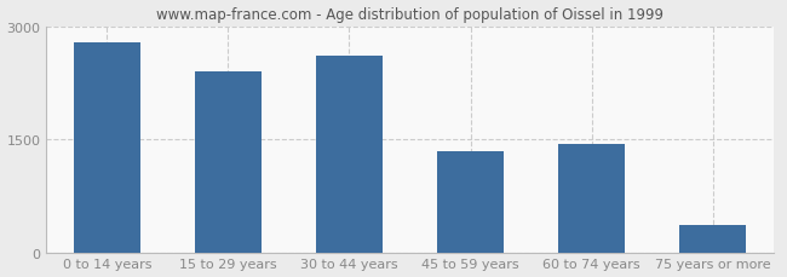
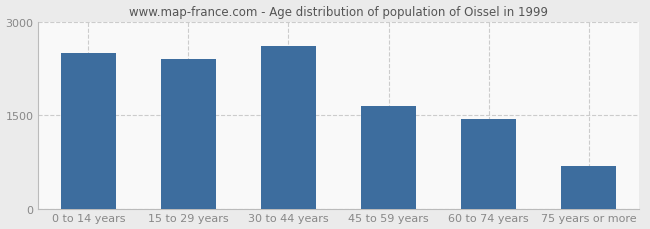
0 to 14 years: 2780 -> 2500
45 to 59 years: 1340 -> 1650
75 years or more: 360 -> 680
